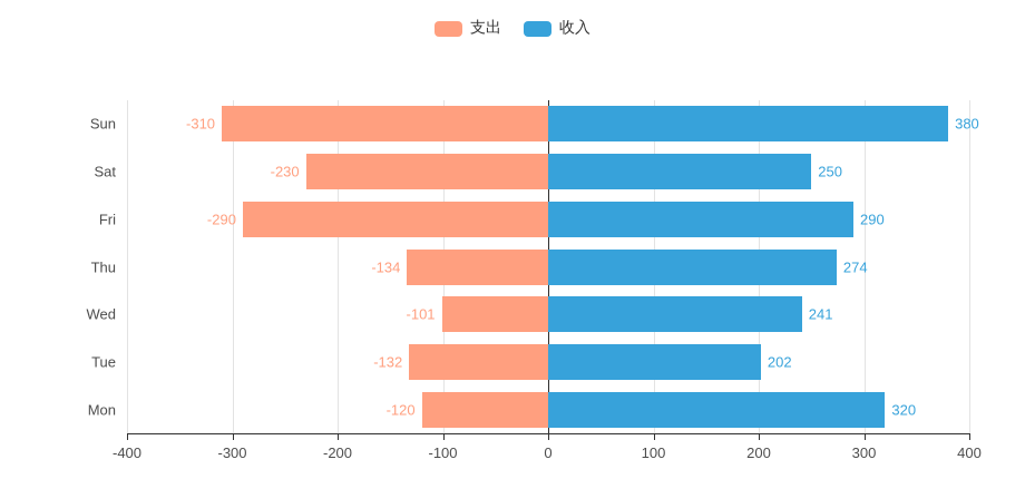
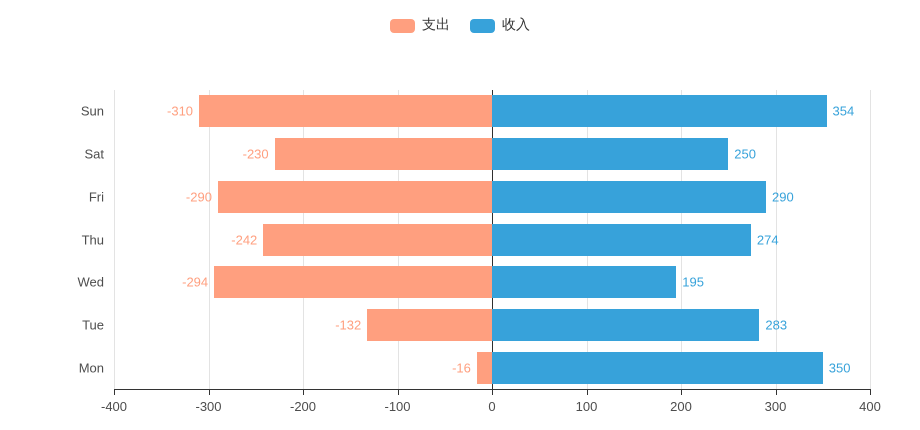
收入/Sun: 380 -> 354
支出/Thu: -134 -> -242
支出/Wed: -101 -> -294
收入/Wed: 241 -> 195
收入/Tue: 202 -> 283
支出/Mon: -120 -> -16
收入/Mon: 320 -> 350
